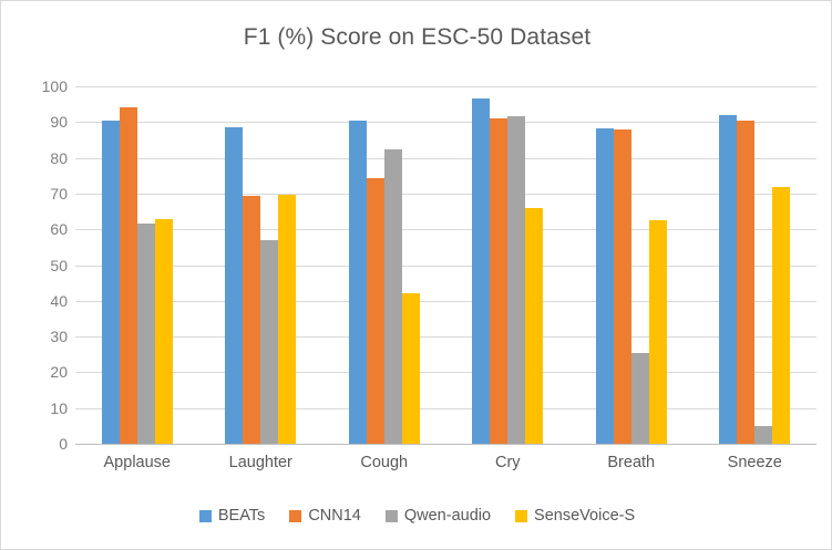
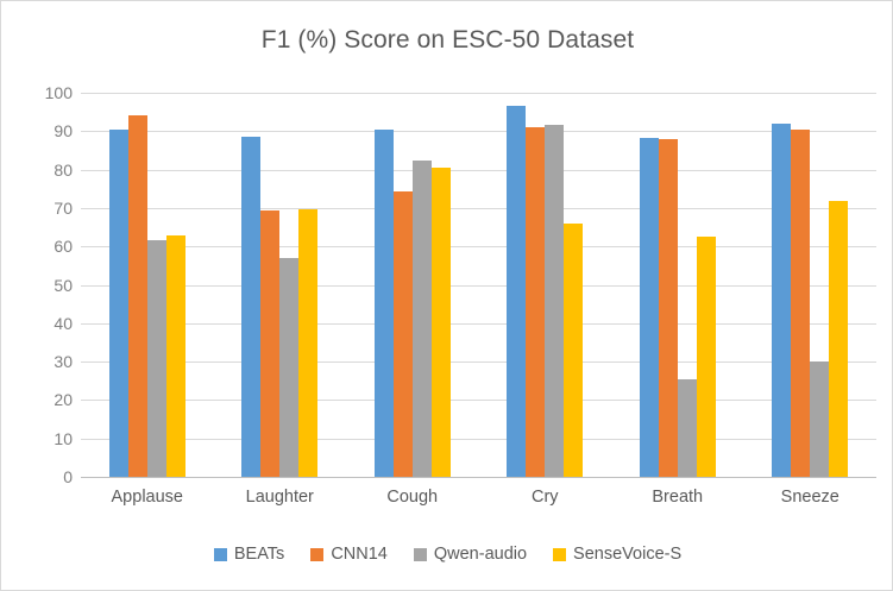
SenseVoice-S/Cough: 42 -> 80
Qwen-audio/Sneeze: 5 -> 30
